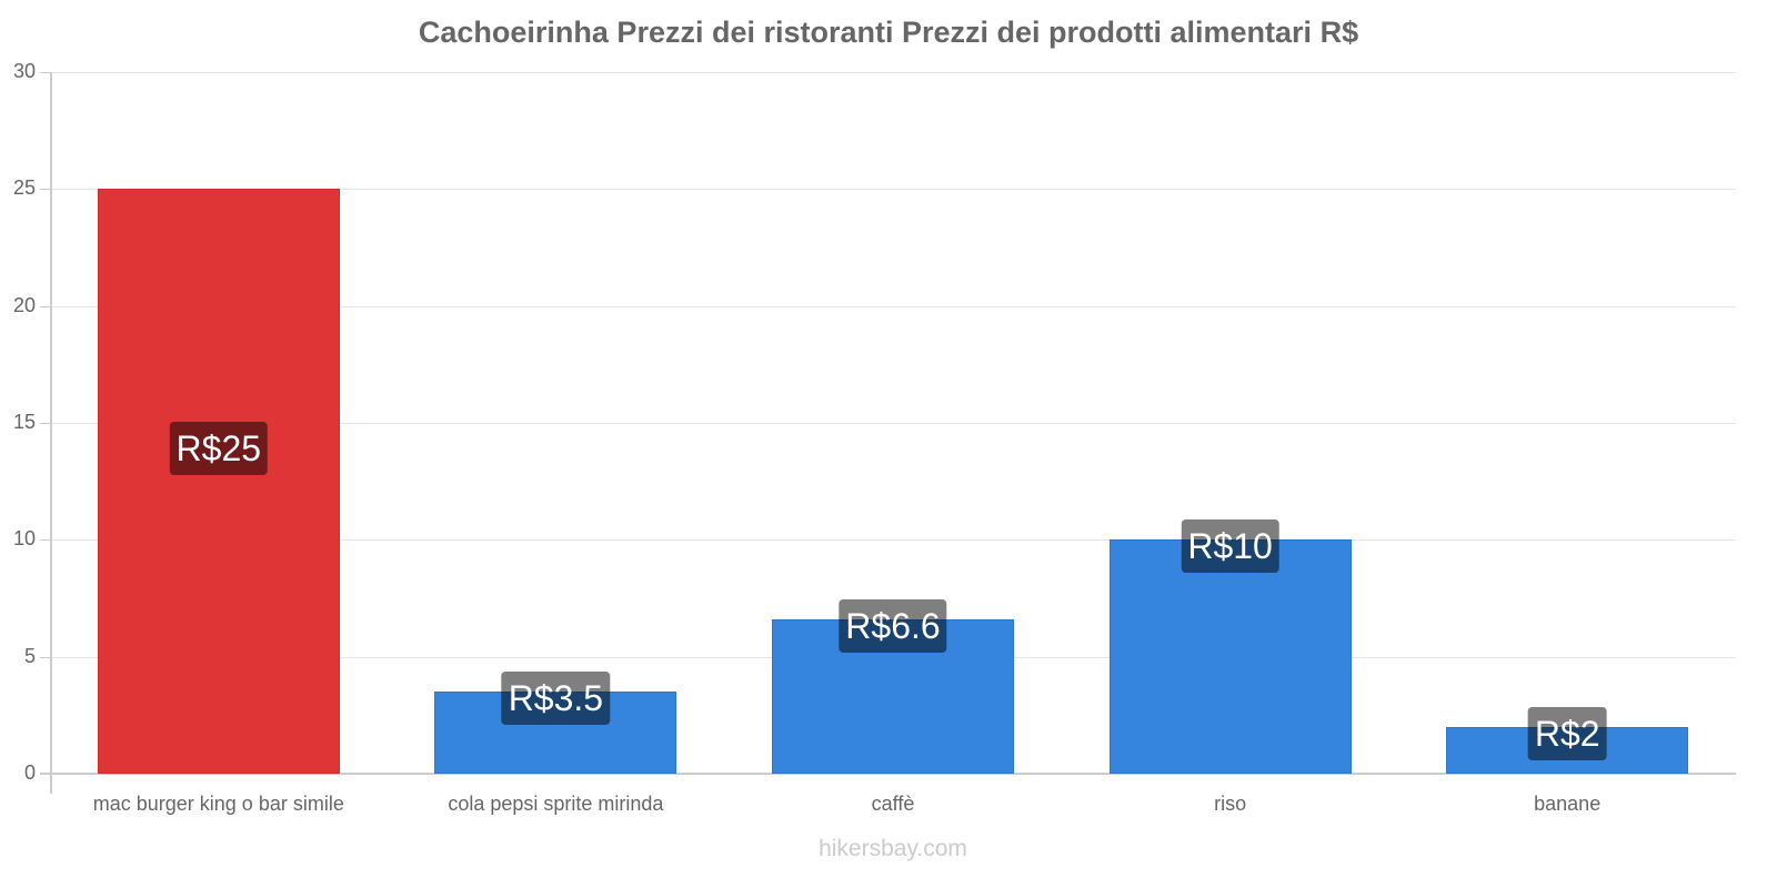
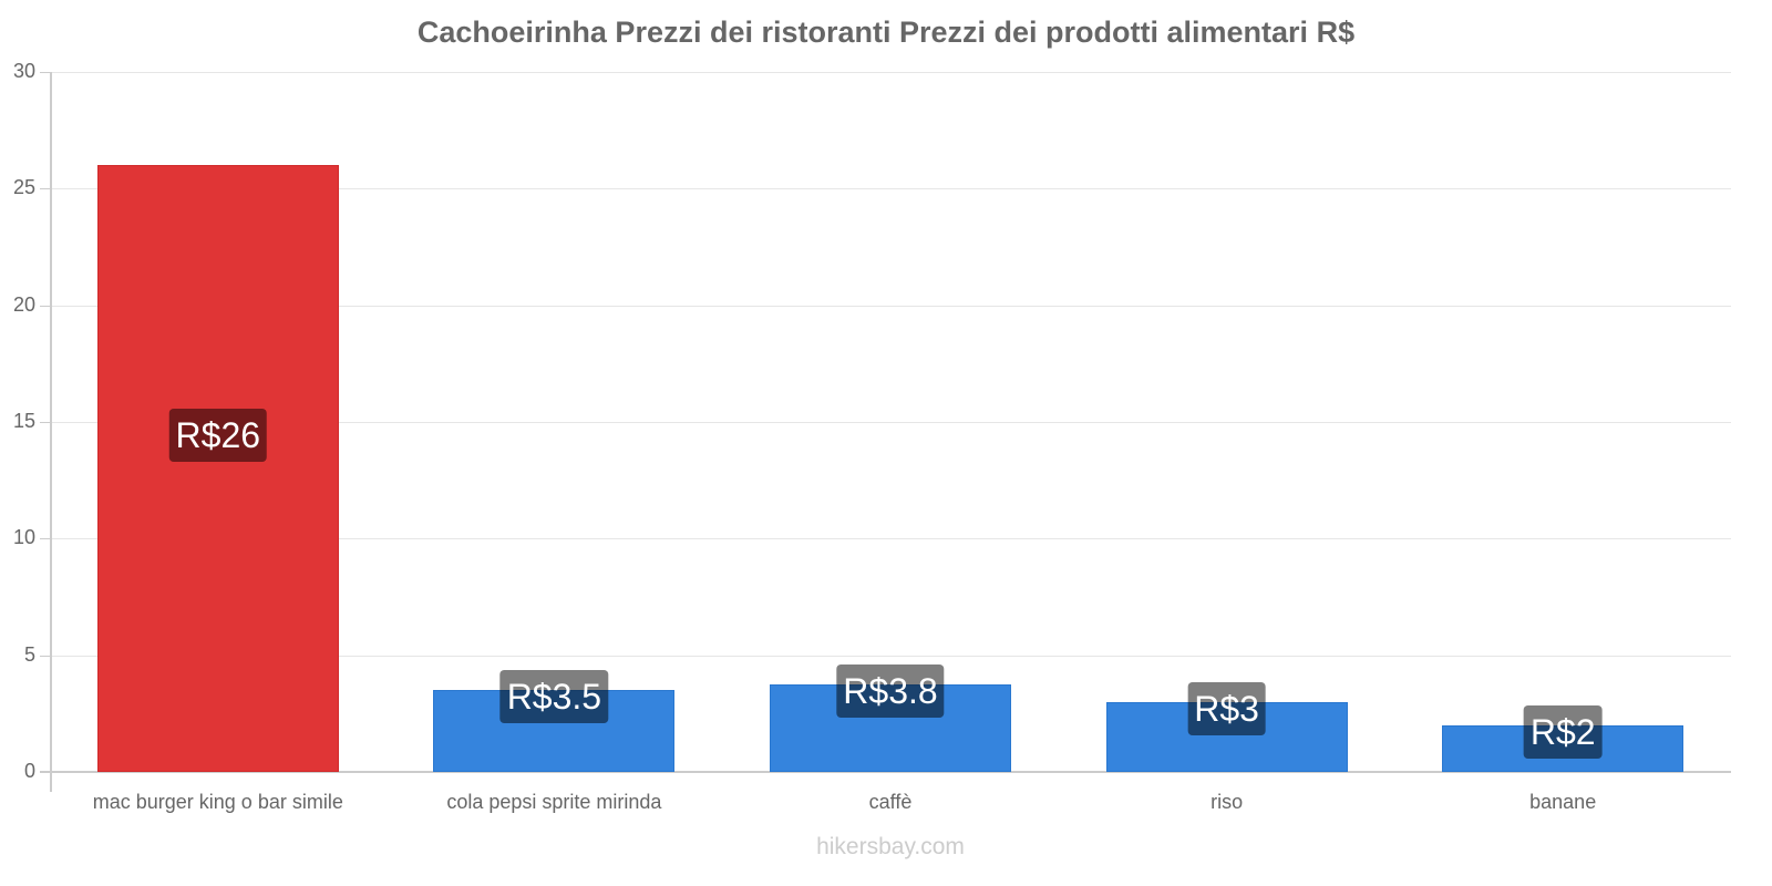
mac burger king o bar simile: 25 -> 26
caffè: 6.6 -> 3.8
riso: 10 -> 3
